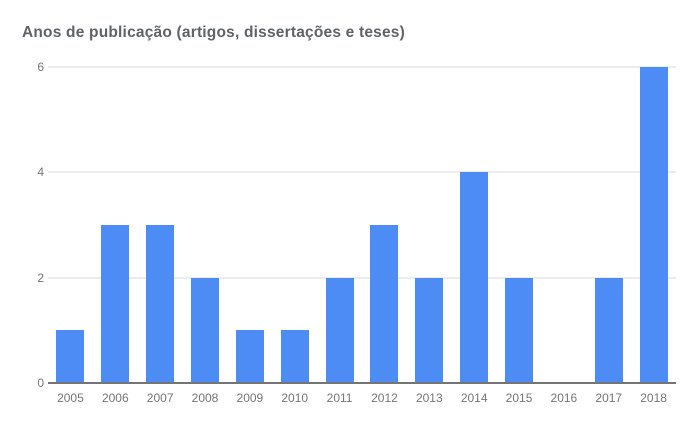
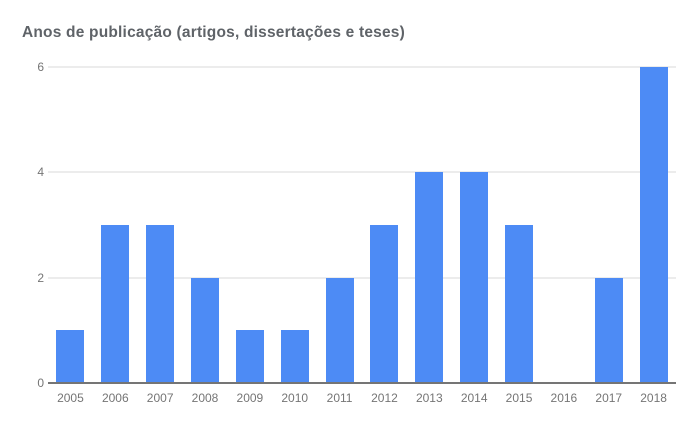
2013: 2 -> 4
2015: 2 -> 3
